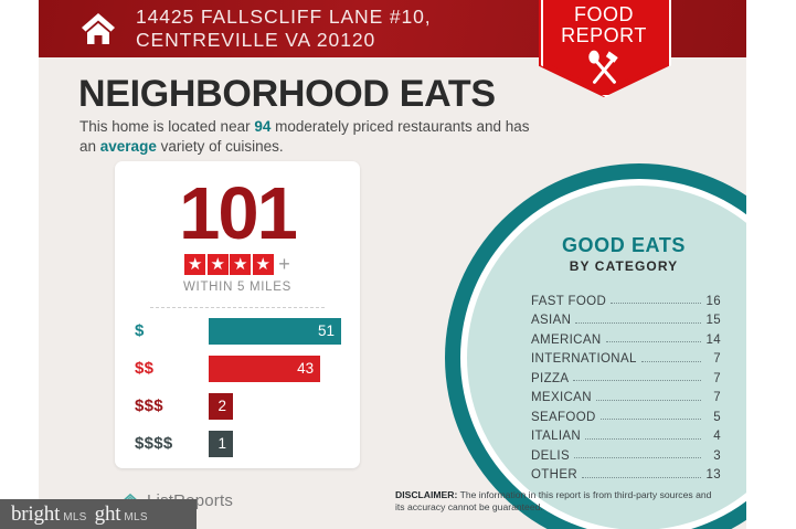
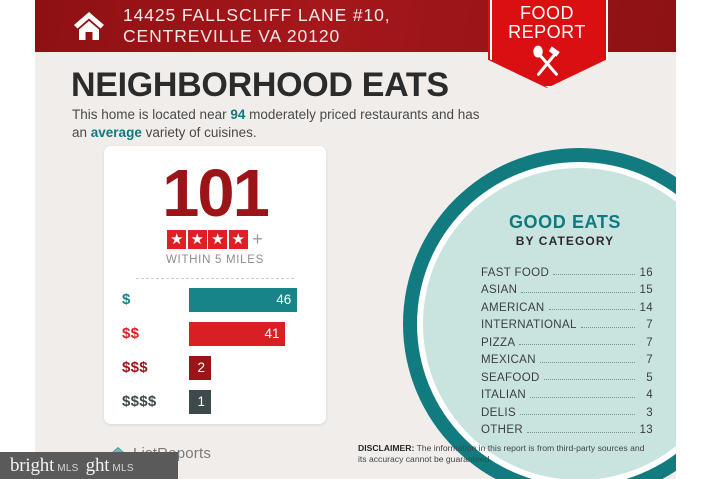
$: 51 -> 46
$$: 43 -> 41
